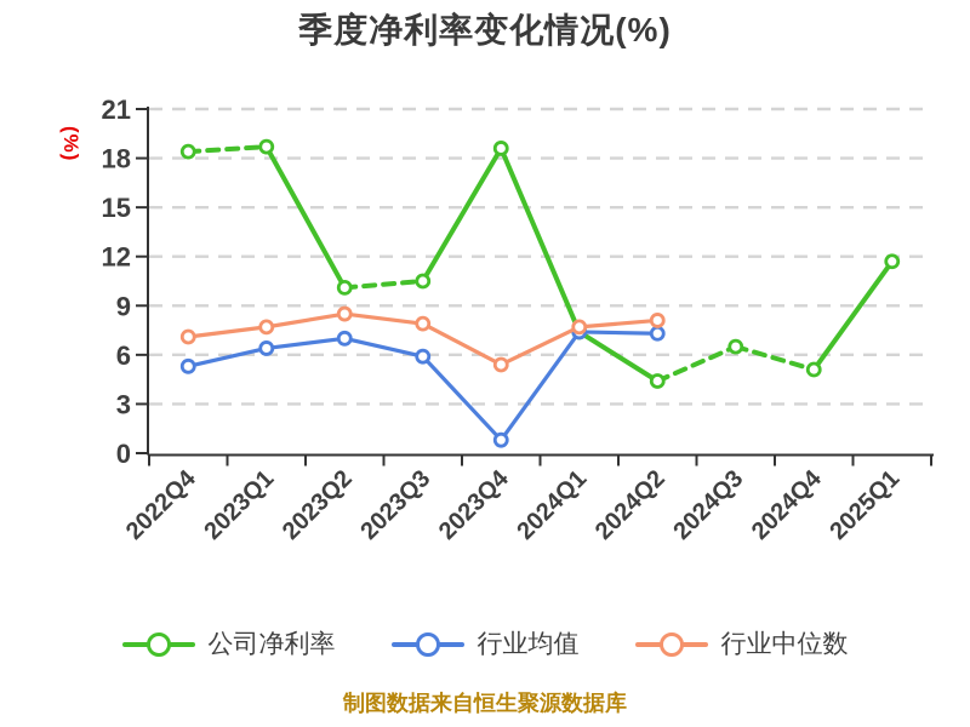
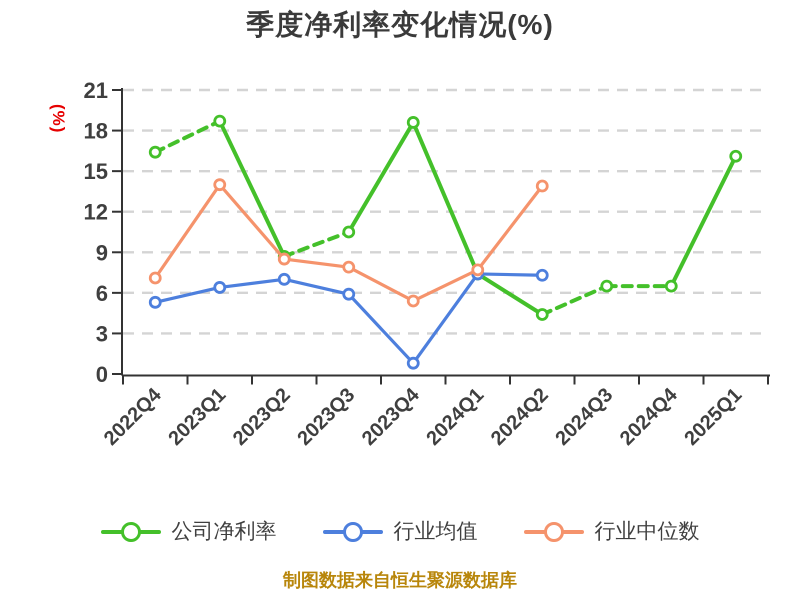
公司净利率/2022Q4: 18.4 -> 16.4
行业中位数/2023Q1: 7.7 -> 14.0
公司净利率/2023Q2: 10.1 -> 8.7
行业中位数/2024Q2: 8.1 -> 13.9
公司净利率/2024Q4: 5.1 -> 6.5
公司净利率/2025Q1: 11.7 -> 16.1
